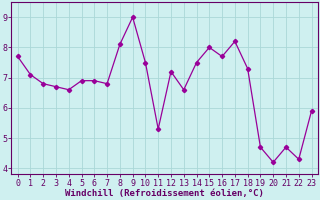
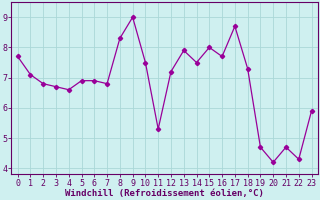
8: 8.1 -> 8.3
13: 6.6 -> 7.9
17: 8.2 -> 8.7
